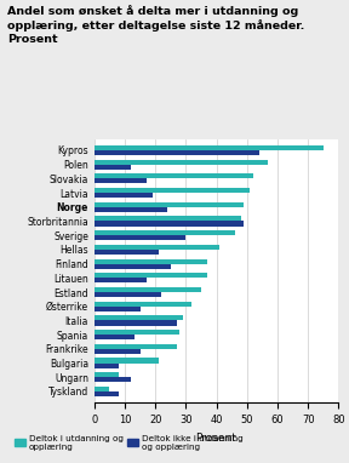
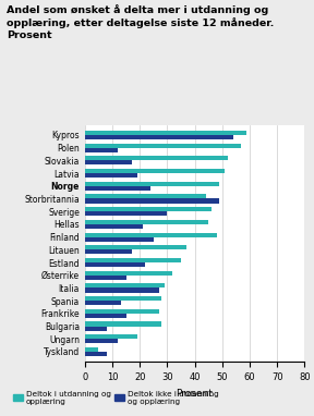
Deltok i utdanning og opplæring/Kypros: 75 -> 59
Deltok i utdanning og opplæring/Storbritannia: 48 -> 44
Deltok i utdanning og opplæring/Hellas: 41 -> 45
Deltok i utdanning og opplæring/Finland: 37 -> 48
Deltok i utdanning og opplæring/Bulgaria: 21 -> 28
Deltok i utdanning og opplæring/Ungarn: 8 -> 19
